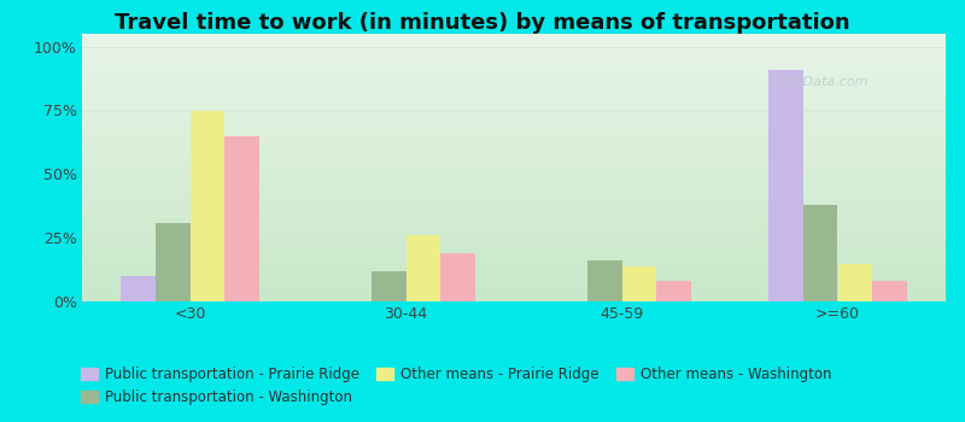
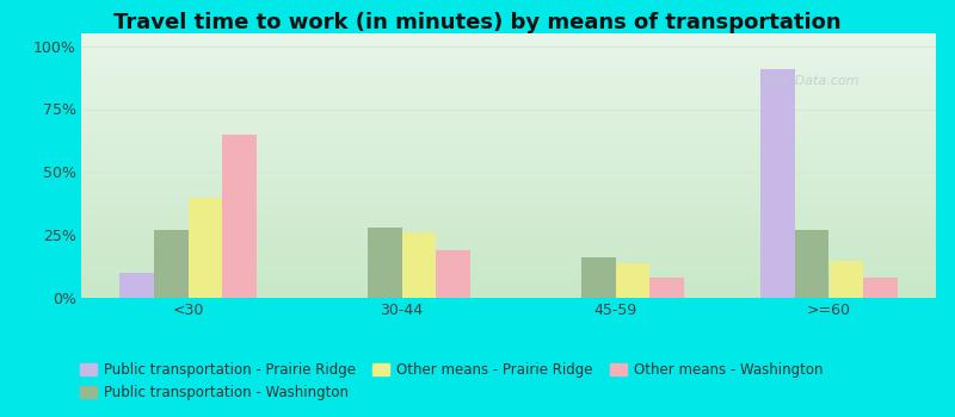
Public transportation - Washington/<30: 31% -> 27%
Other means - Prairie Ridge/<30: 75% -> 40%
Public transportation - Washington/30-44: 12% -> 28%
Public transportation - Washington/>=60: 38% -> 27%
